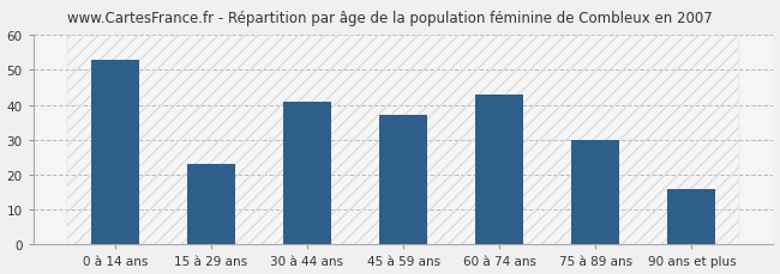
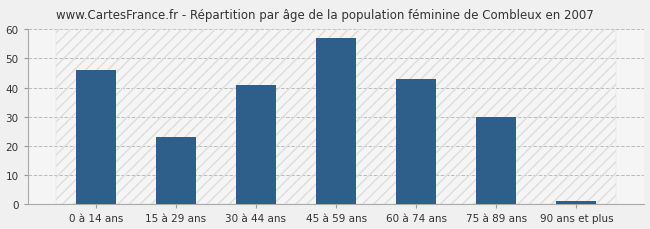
0 à 14 ans: 53 -> 46
45 à 59 ans: 37 -> 57
90 ans et plus: 16 -> 1
